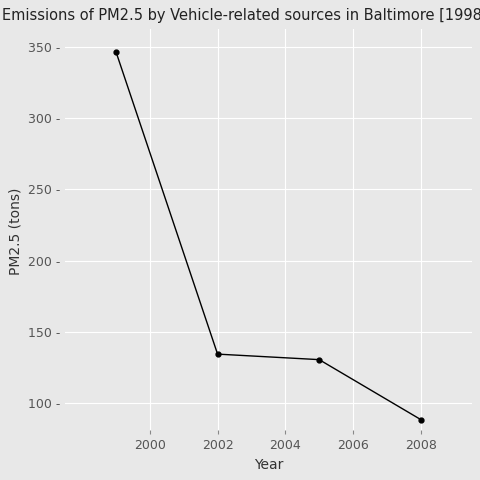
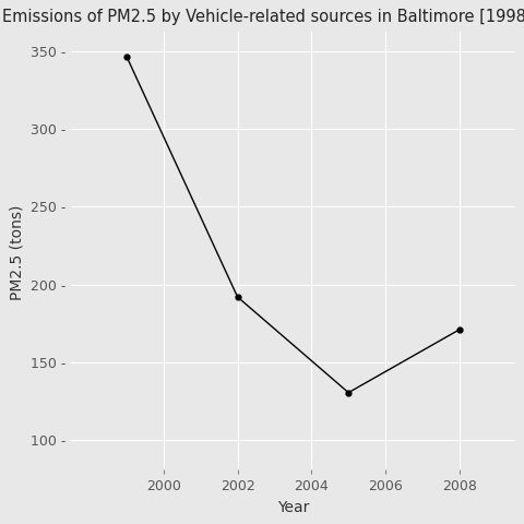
2002: 134 - -> 192 -
2008: 88 - -> 171 -
